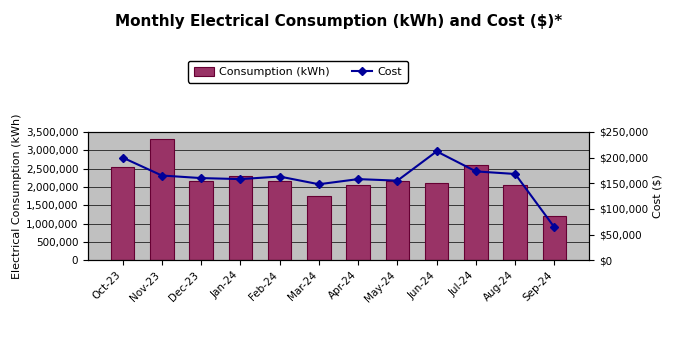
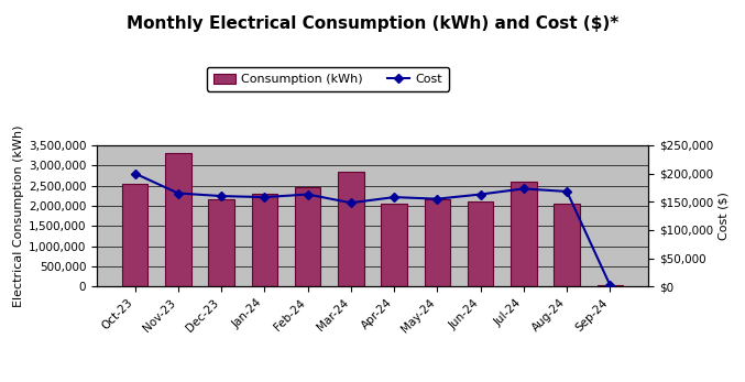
Consumption (kWh)/Feb-24: 2,150,000 -> 2,450,000
Consumption (kWh)/Mar-24: 1,750,000 -> 2,850,000
Cost/Jun-24: $212,000 -> $163,000
Consumption (kWh)/Sep-24: 1,200,000 -> 30,000
Cost/Sep-24: $64,000 -> $2,000
